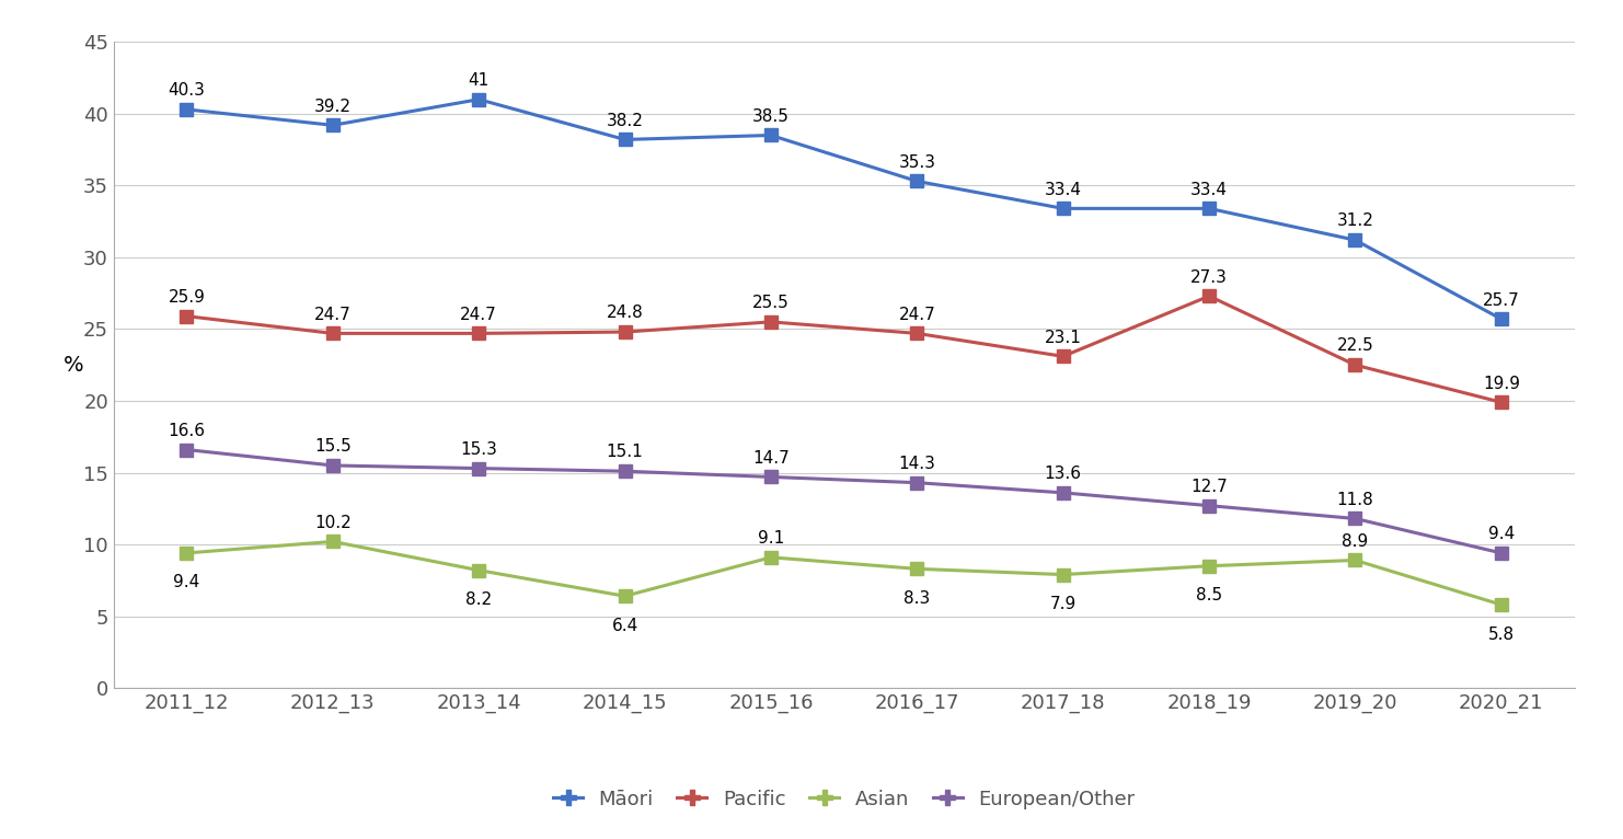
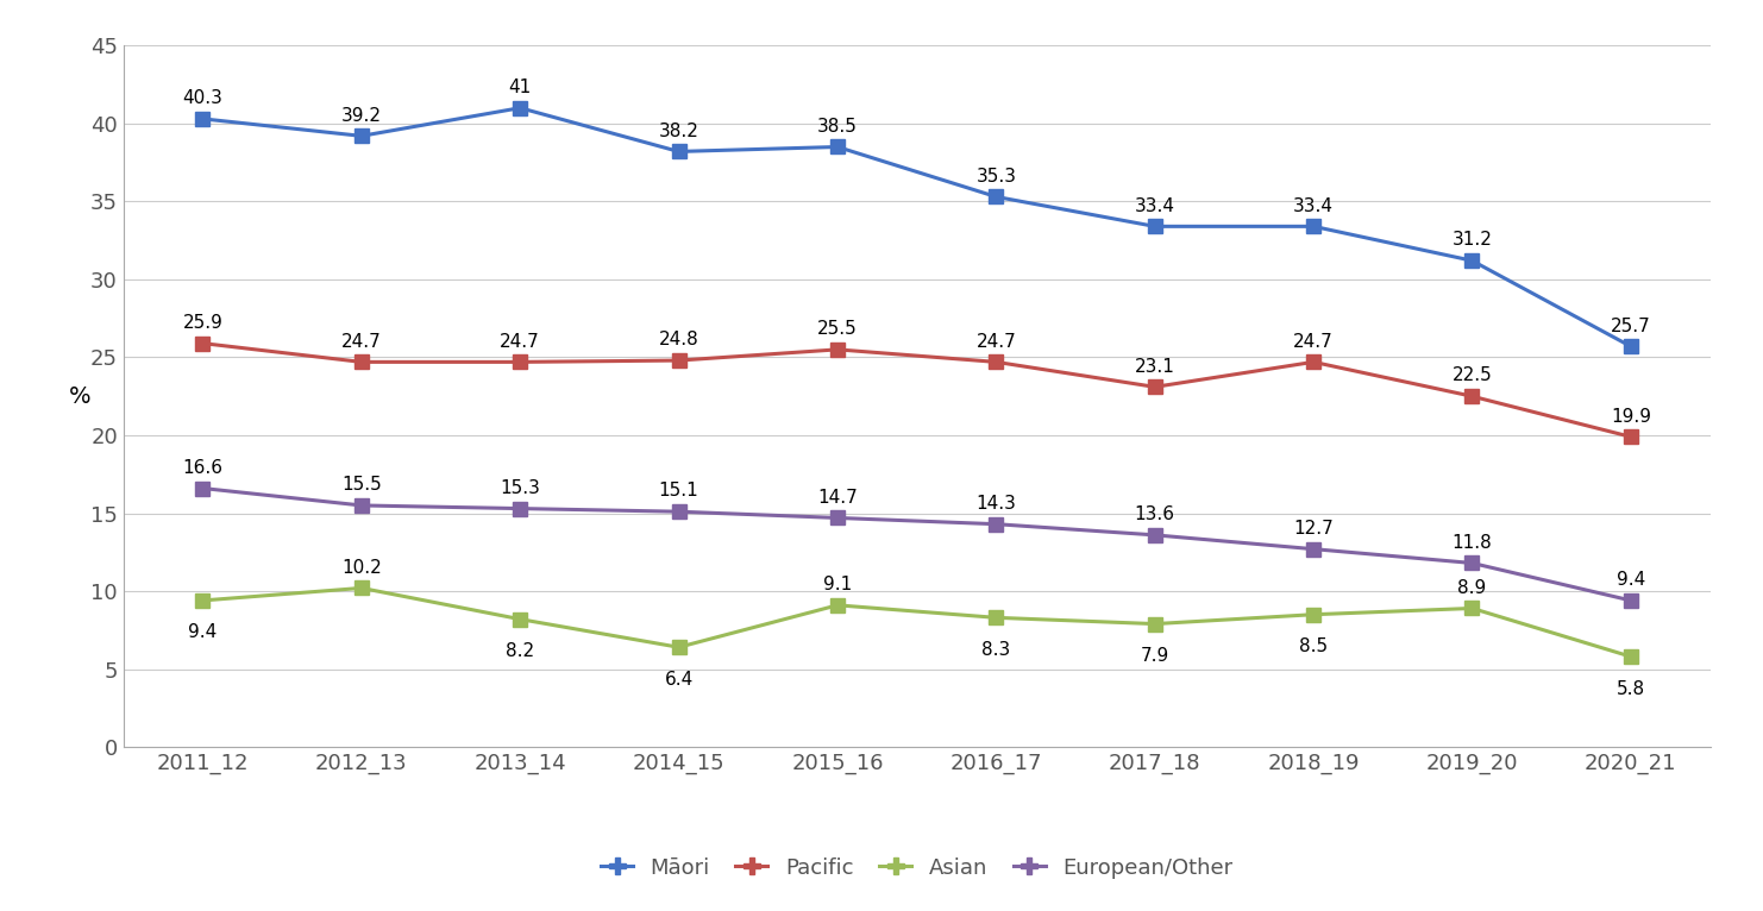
Pacific/2018_19: 27.3 -> 24.7
